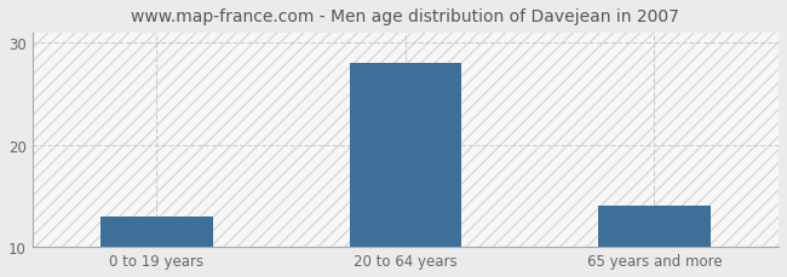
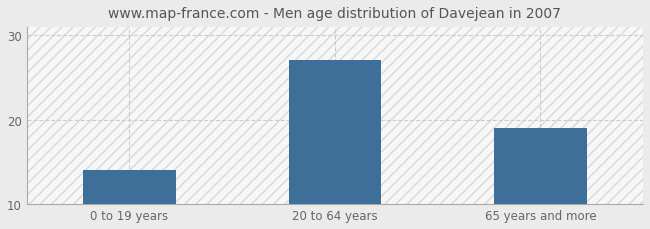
0 to 19 years: 13 -> 14
20 to 64 years: 28 -> 27
65 years and more: 14 -> 19
